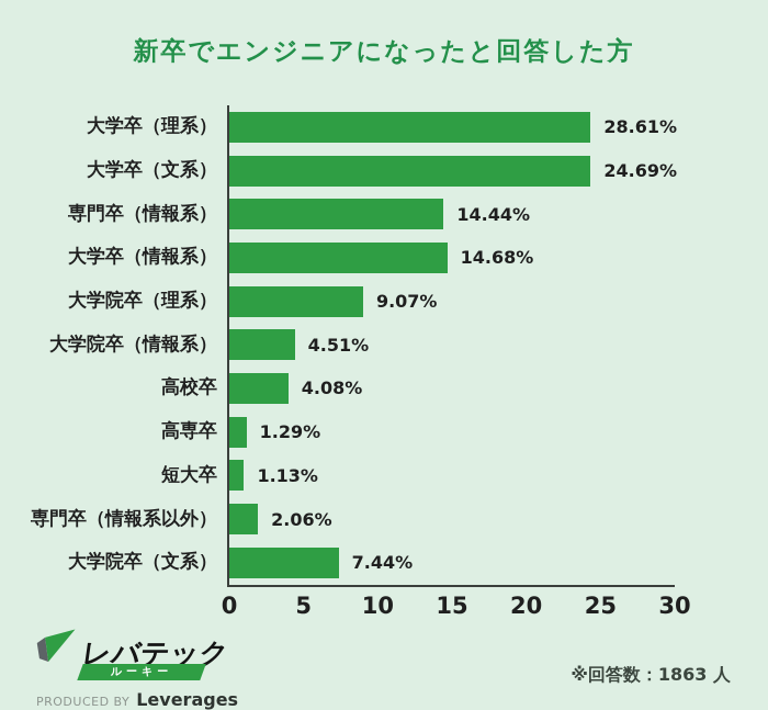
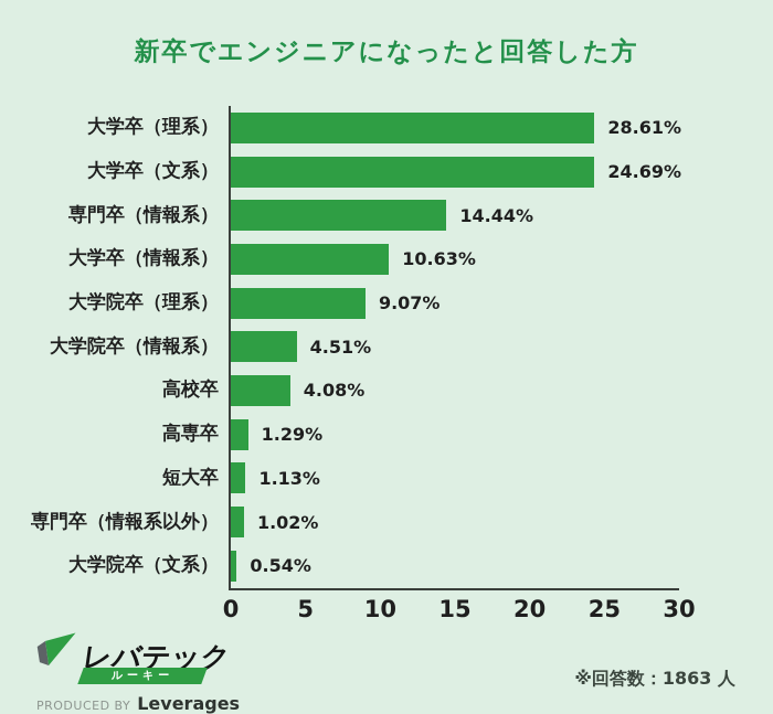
大学卒（情報系）: 14.68% -> 10.63%
専門卒（情報系以外）: 2.06% -> 1.02%
大学院卒（文系）: 7.44% -> 0.54%
